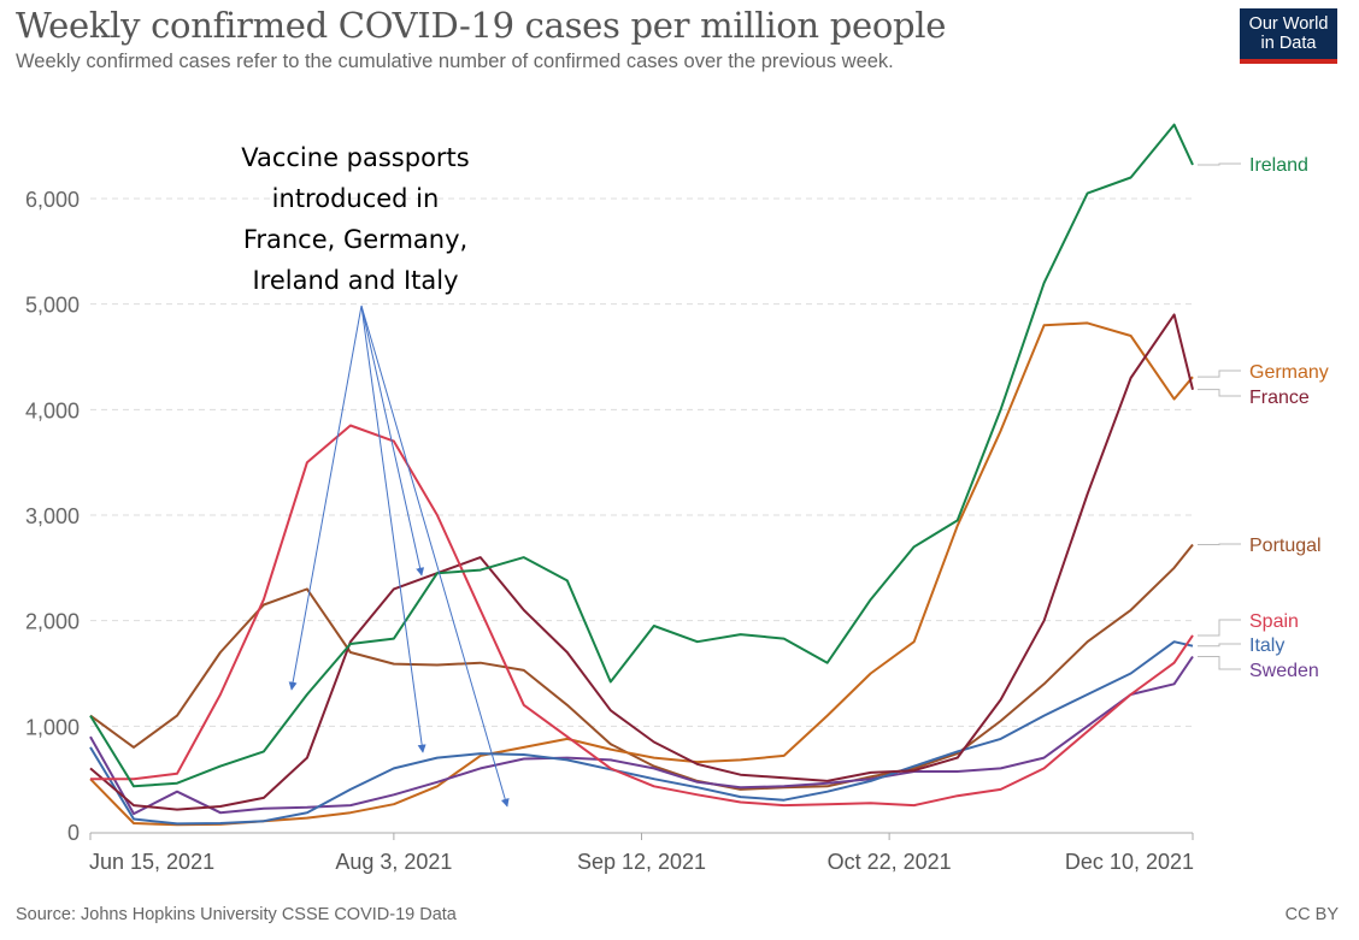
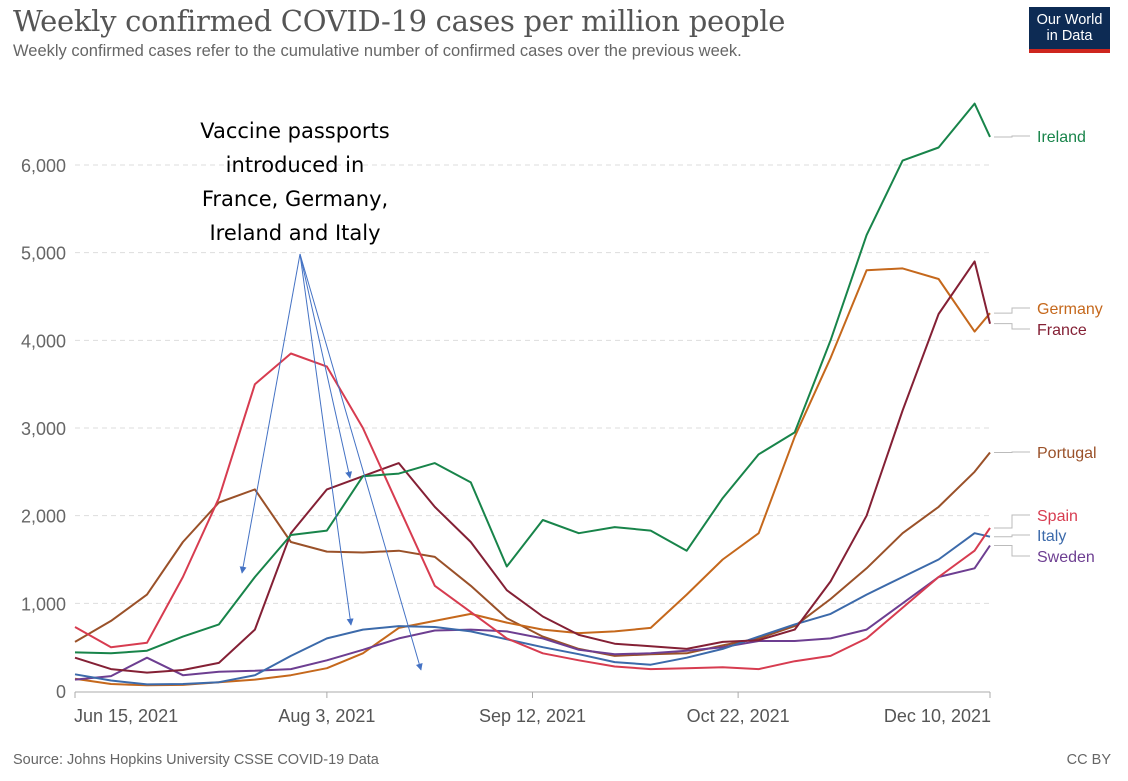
Ireland/0: 1100 -> 400
Germany/0: 500 -> 100
France/0: 600 -> 400
Portugal/0: 1100 -> 600
Spain/0: 500 -> 700
Italy/0: 800 -> 200
Sweden/0: 900 -> 100
